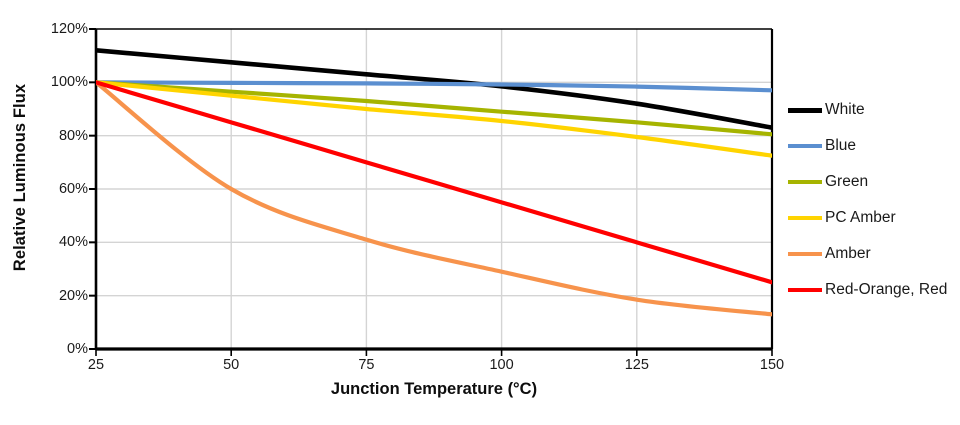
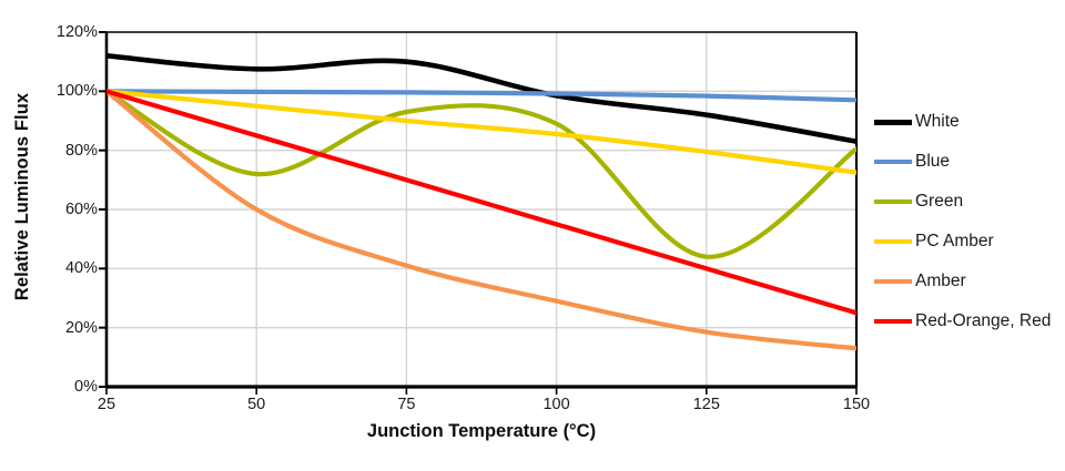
Green/50: 96% -> 72%
White/75: 103% -> 110%
Green/125: 85% -> 44%
